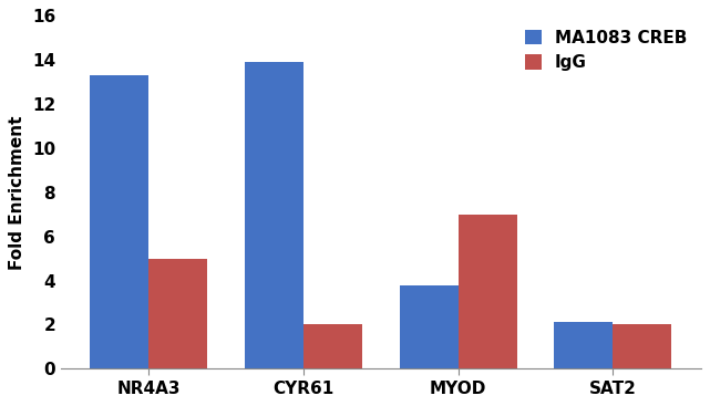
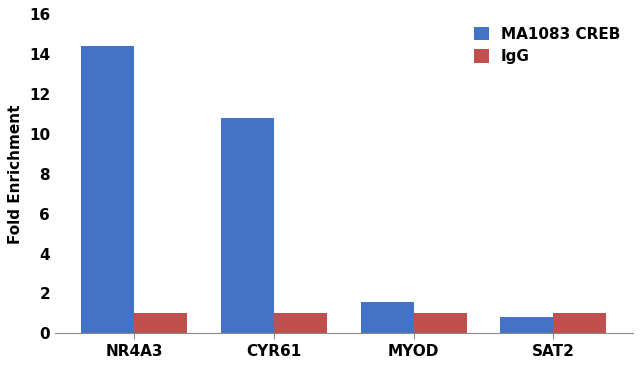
MA1083 CREB/NR4A3: 13.3 -> 14.4
IgG/NR4A3: 5 -> 1
MA1083 CREB/CYR61: 13.9 -> 10.8
IgG/CYR61: 2 -> 1
MA1083 CREB/MYOD: 3.8 -> 1.6
IgG/MYOD: 7 -> 1
MA1083 CREB/SAT2: 2.1 -> 0.8
IgG/SAT2: 2 -> 1
